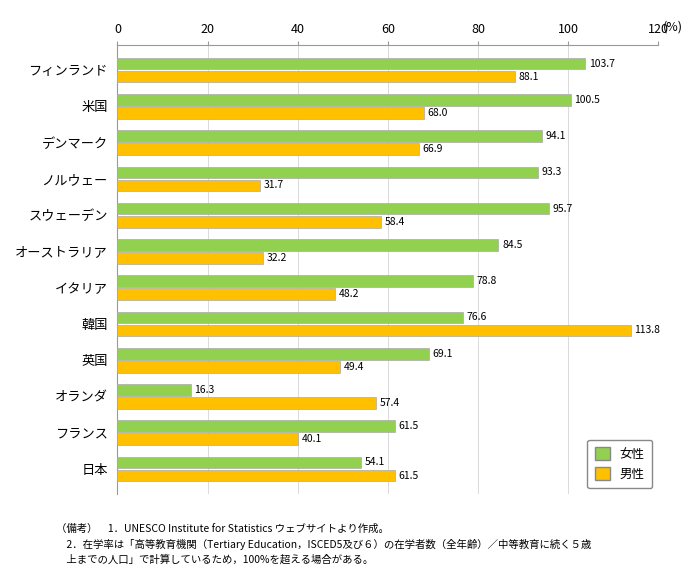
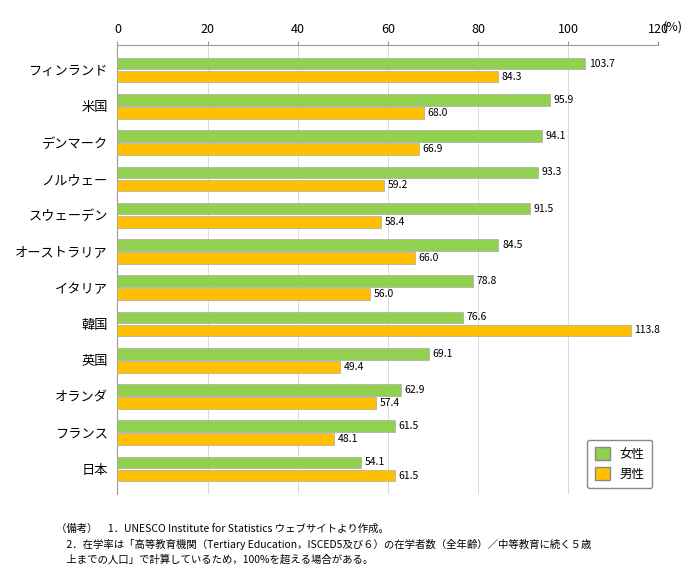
男性/フィンランド: 88.1 -> 84.3
女性/米国: 100.5 -> 95.9
男性/ノルウェー: 31.7 -> 59.2
女性/スウェーデン: 95.7 -> 91.5
男性/オーストラリア: 32.2 -> 66.0
男性/イタリア: 48.2 -> 56.0
女性/オランダ: 16.3 -> 62.9
男性/フランス: 40.1 -> 48.1
